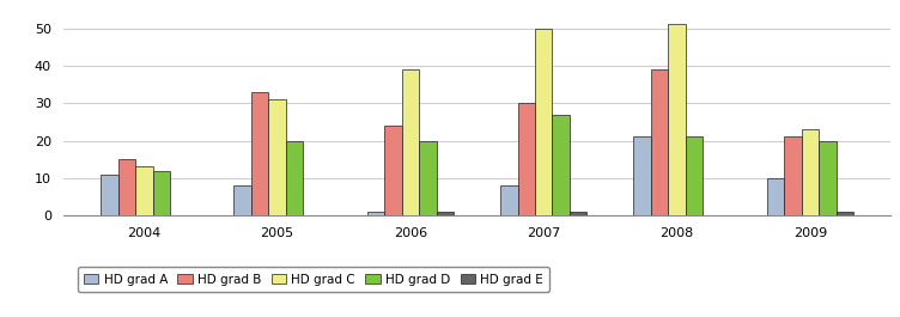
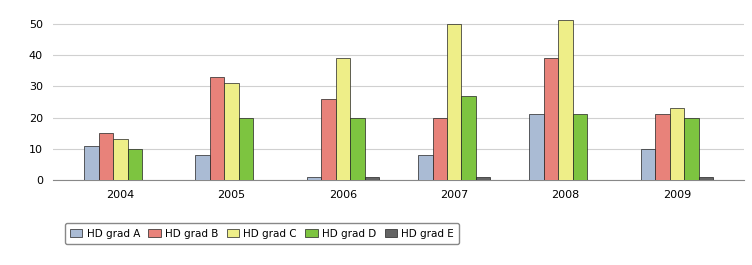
HD grad D/2004: 12 -> 10
HD grad B/2006: 24 -> 26
HD grad B/2007: 30 -> 20
